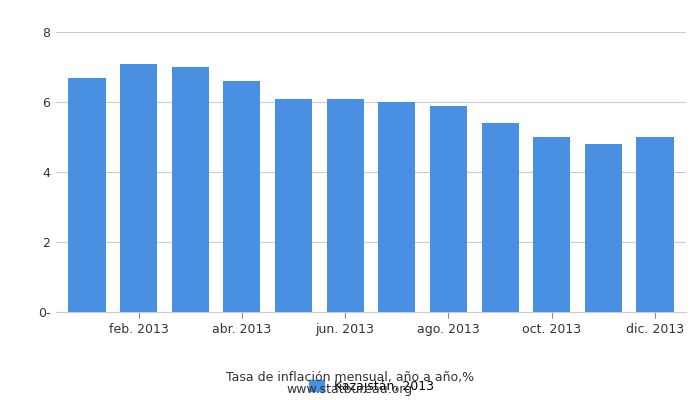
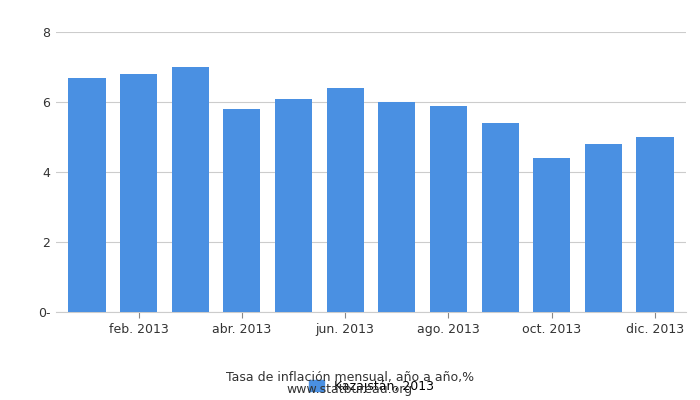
feb. 2013: 7.1 -> 6.8
abr. 2013: 6.6 -> 5.8
jun. 2013: 6.1 -> 6.4
oct. 2013: 5.0 -> 4.4
